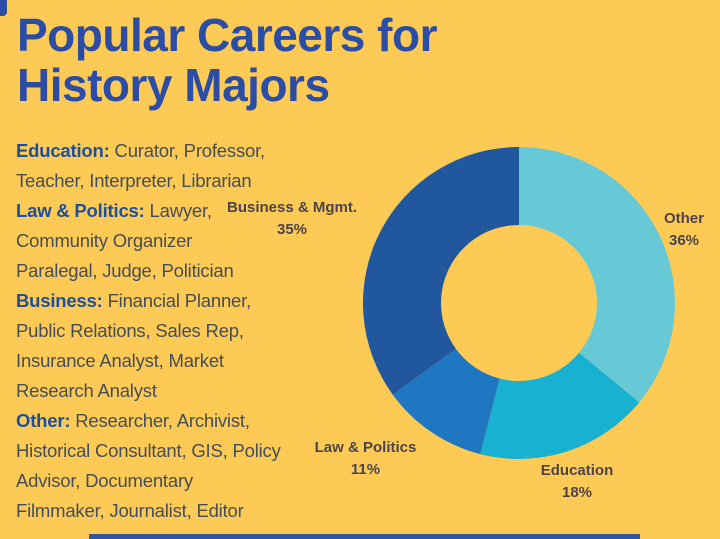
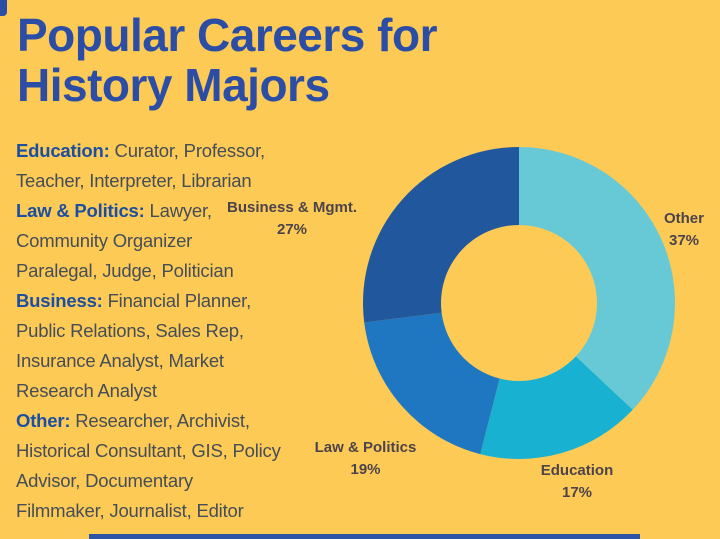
Other: 36% -> 37%
Education: 18% -> 17%
Law & Politics: 11% -> 19%
Business & Mgmt.: 35% -> 27%
